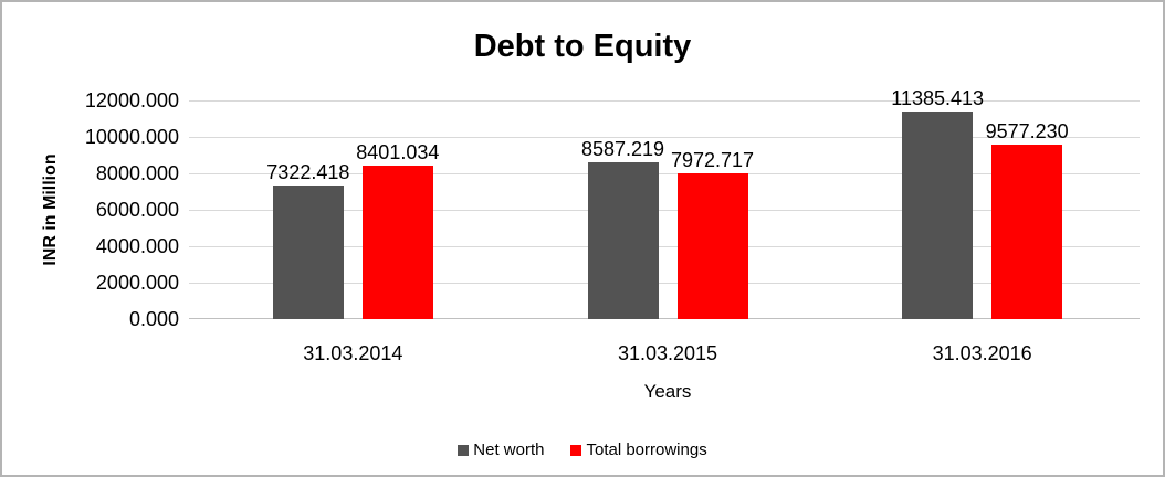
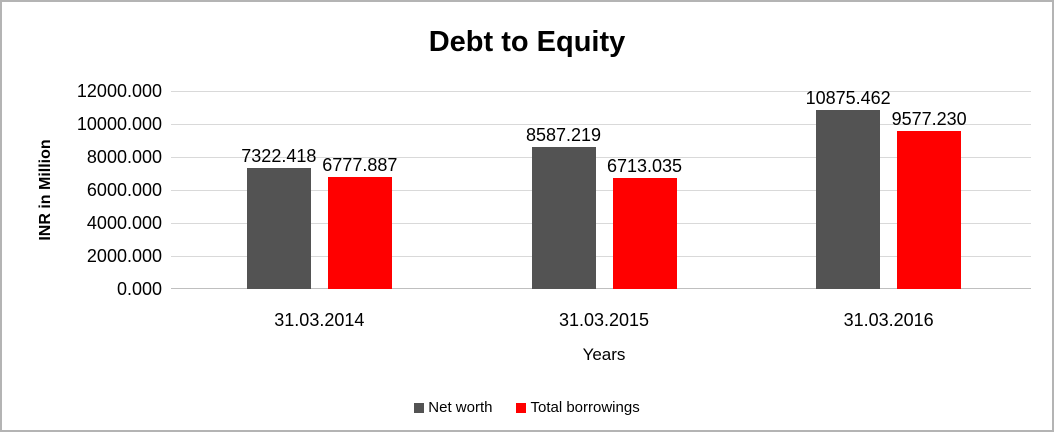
Total borrowings/31.03.2014: 8401.034 -> 6777.887
Total borrowings/31.03.2015: 7972.717 -> 6713.035
Net worth/31.03.2016: 11385.413 -> 10875.462
